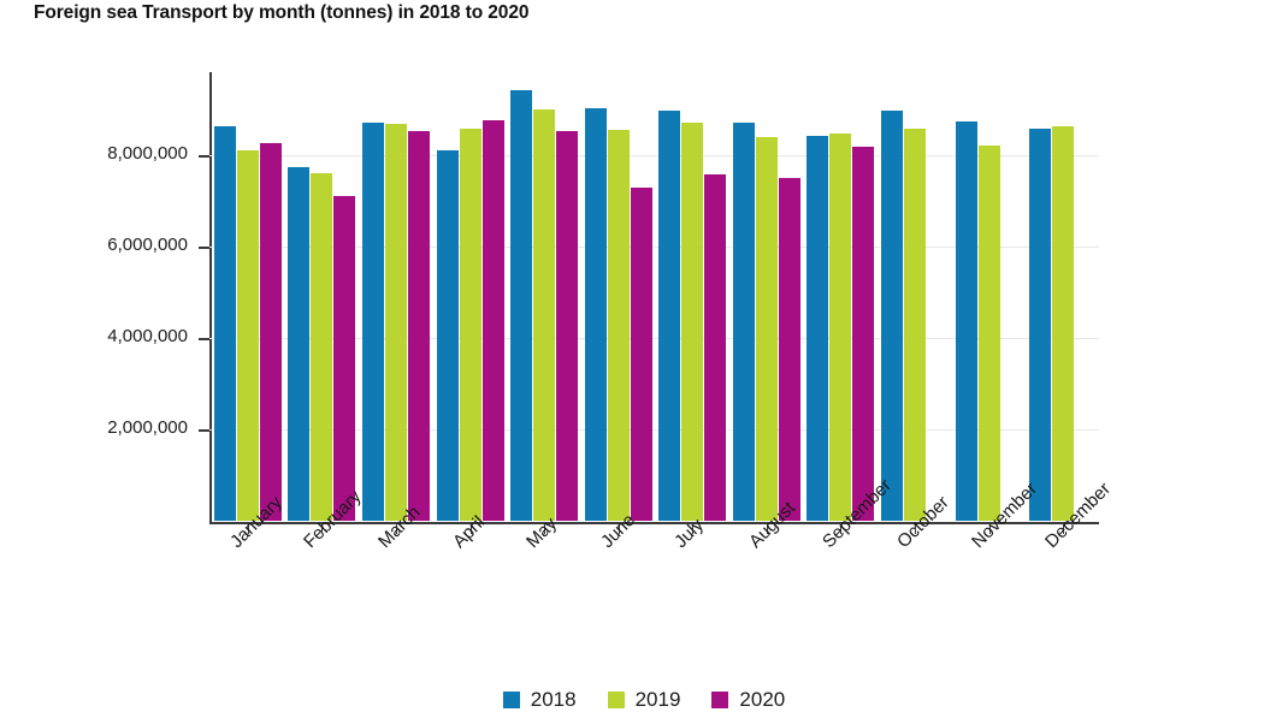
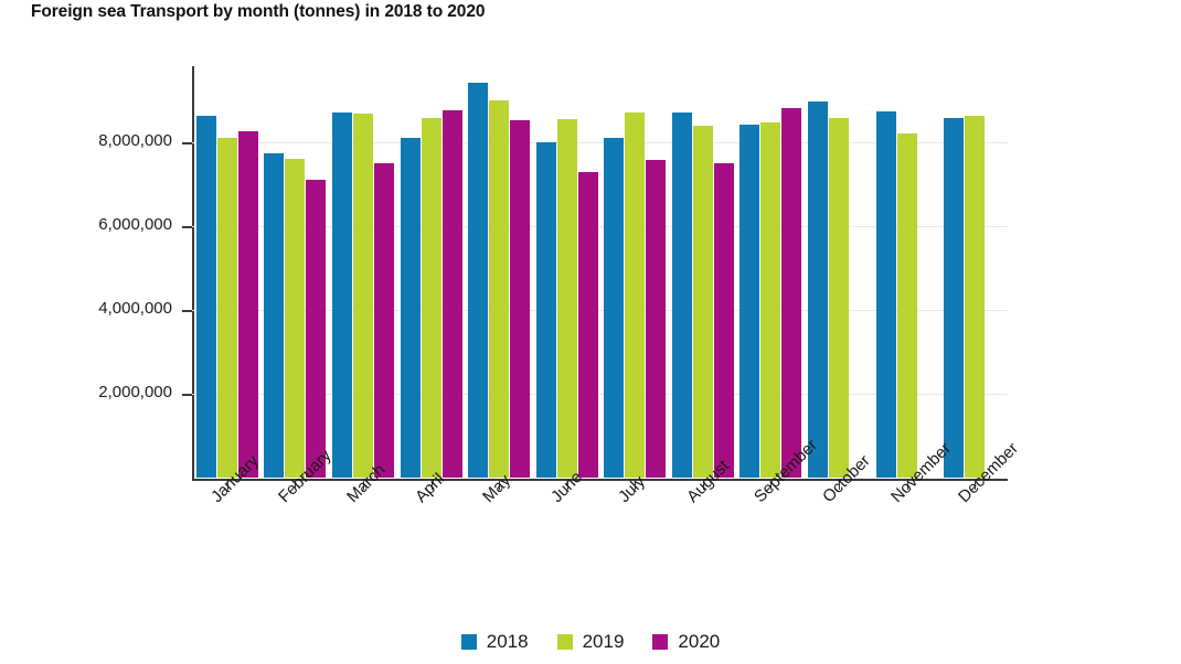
2020/March: 8500000 -> 7500000
2018/June: 9000000 -> 8000000
2018/July: 9000000 -> 8100000
2020/September: 8200000 -> 8800000
